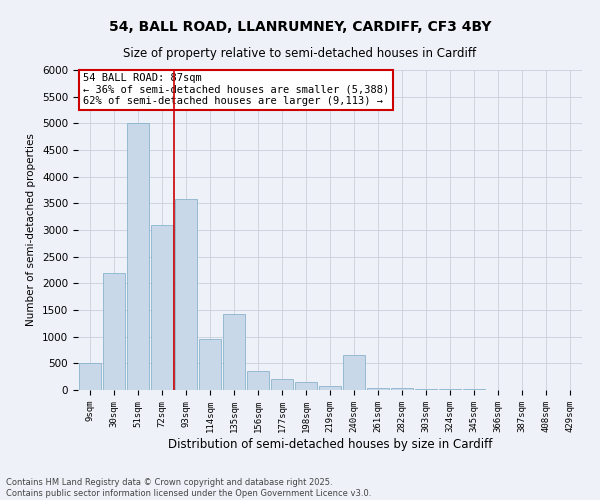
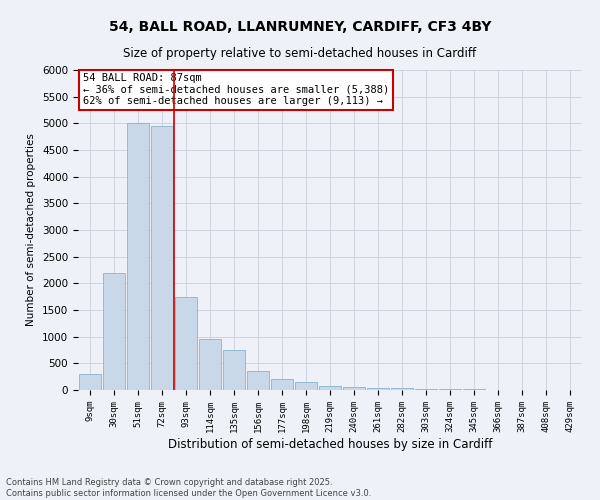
9sqm: 500 -> 300
72sqm: 3100 -> 4950
93sqm: 3580 -> 1750
135sqm: 1420 -> 750
240sqm: 660 -> 60
